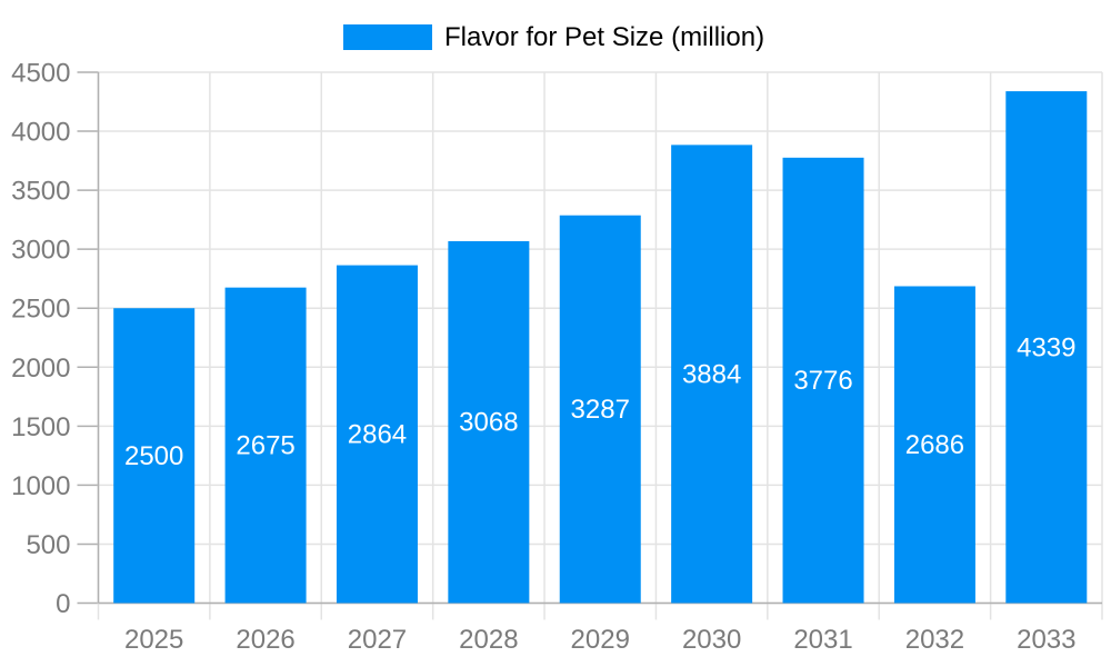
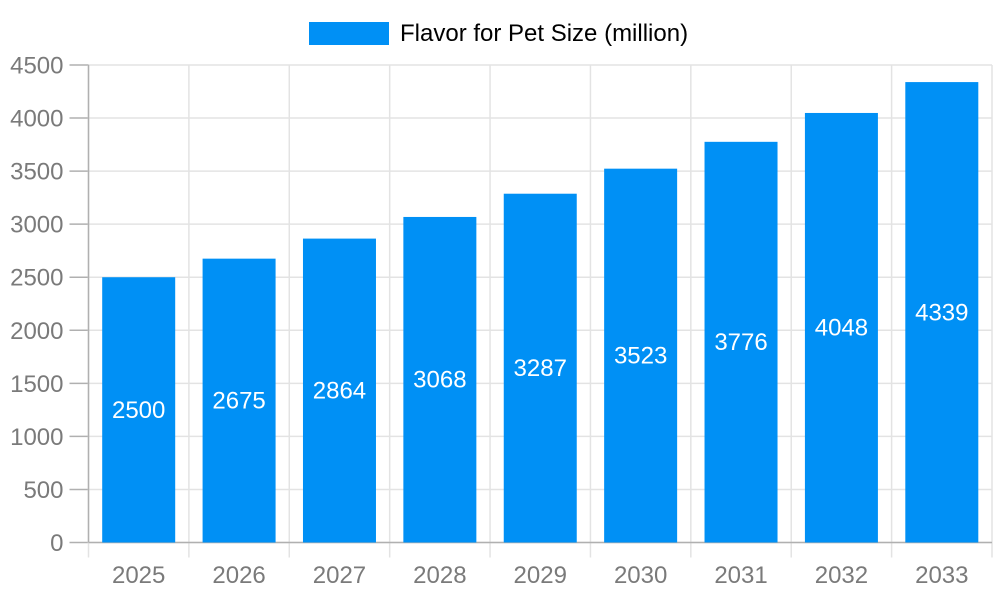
2030: 3884 -> 3523
2032: 2686 -> 4048
